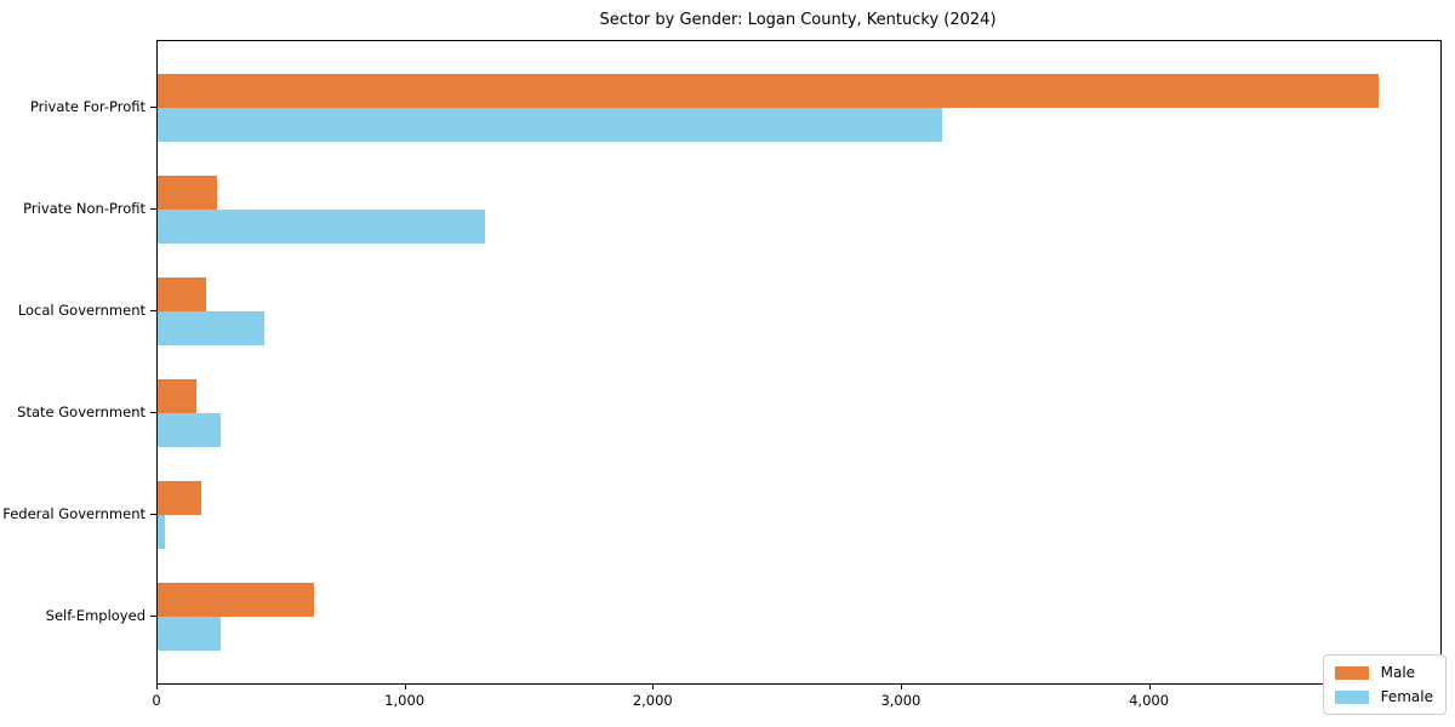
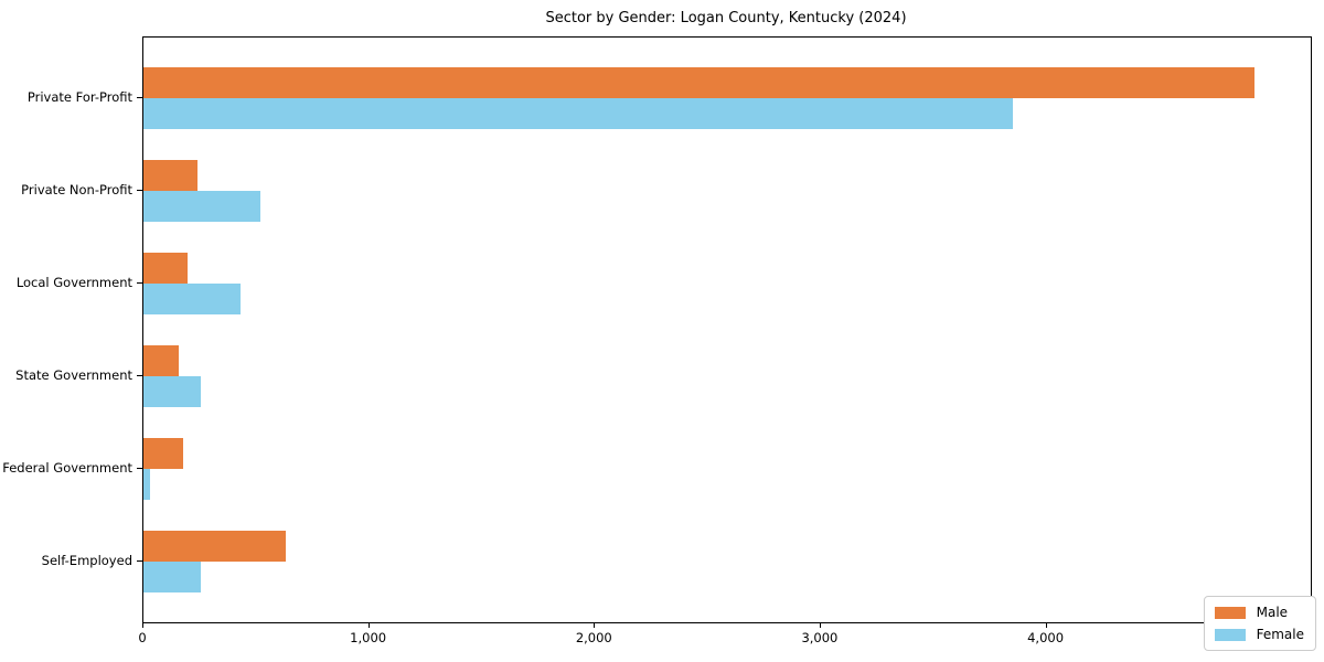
Female/Private For-Profit: 3160 -> 3850
Female/Private Non-Profit: 1320 -> 520
